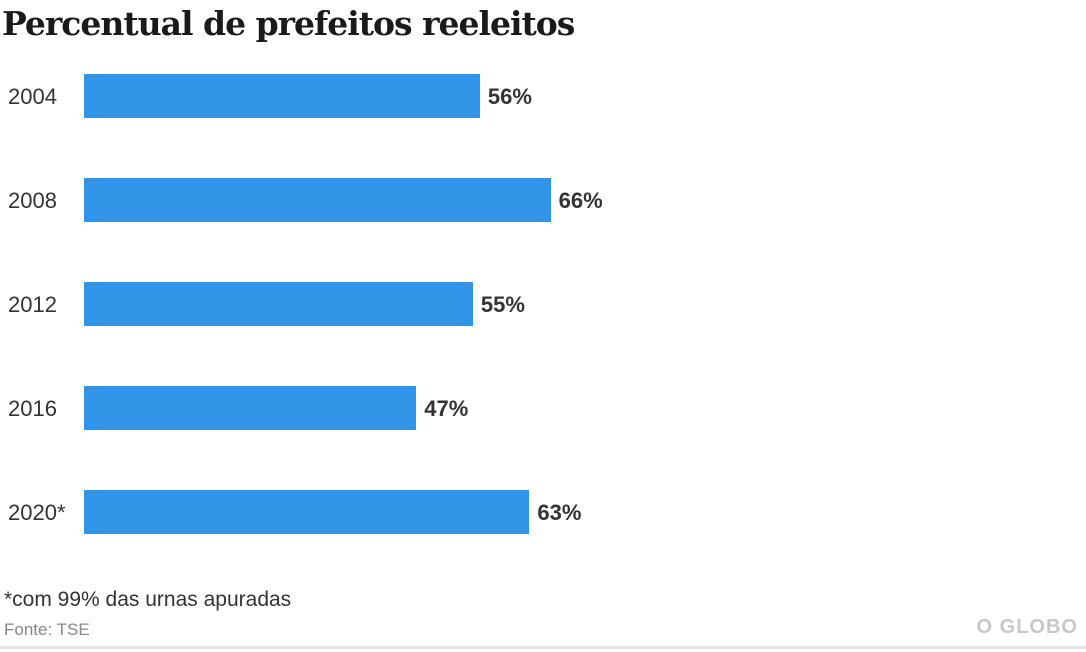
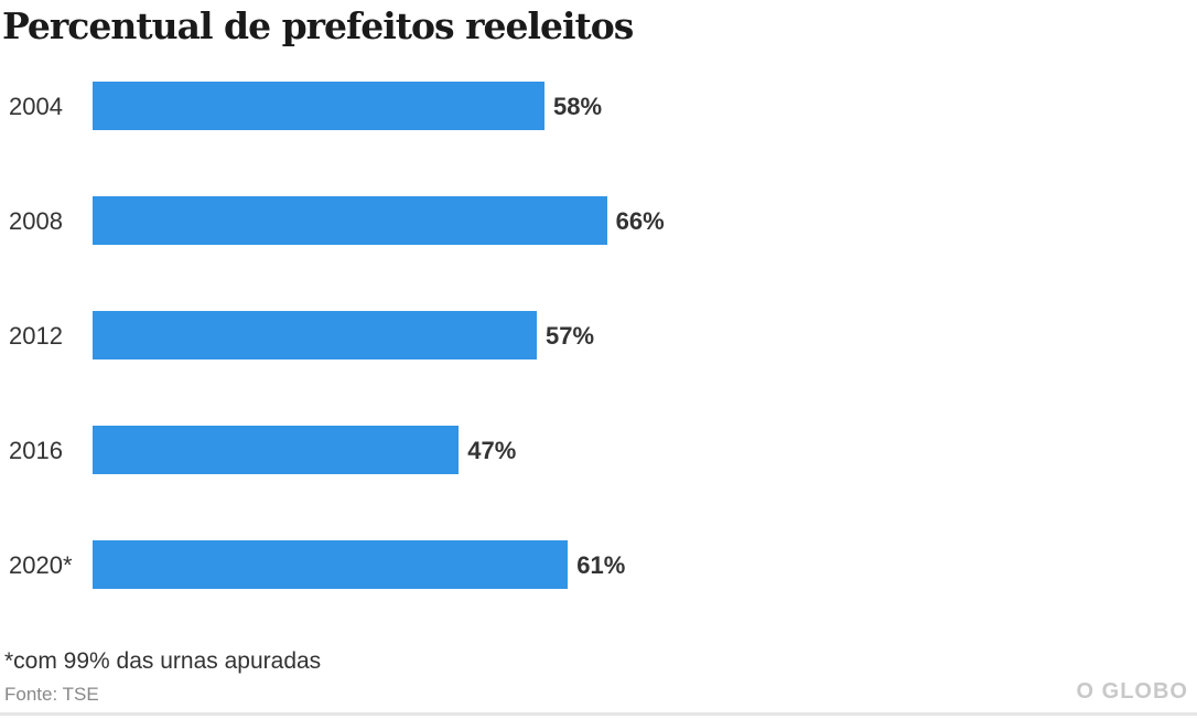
2004: 56% -> 58%
2012: 55% -> 57%
2020*: 63% -> 61%
